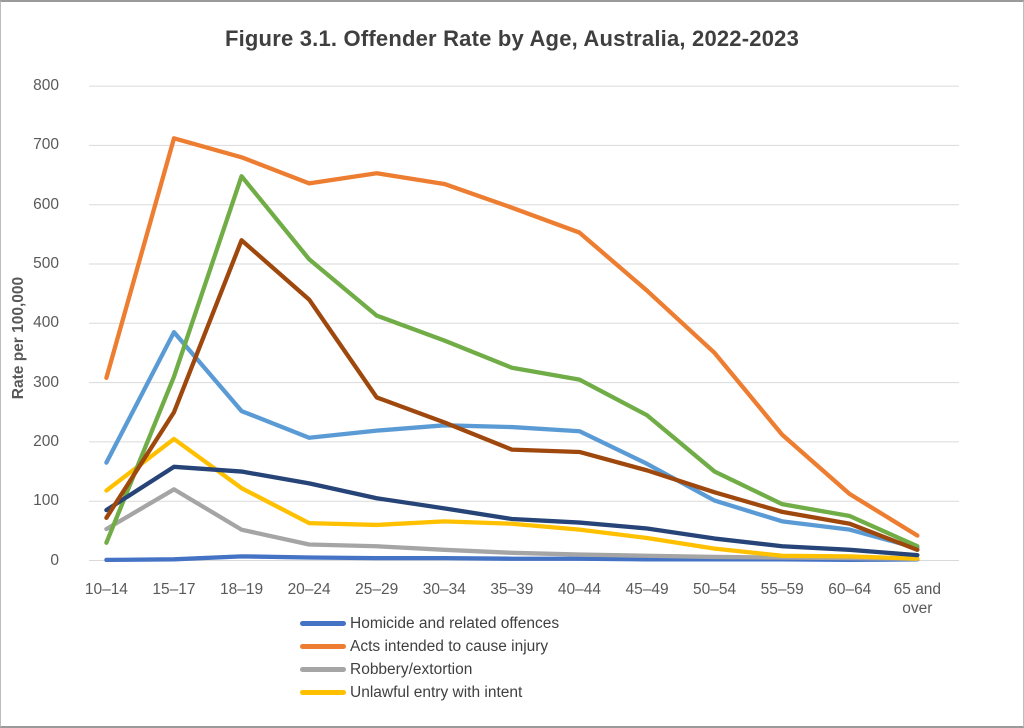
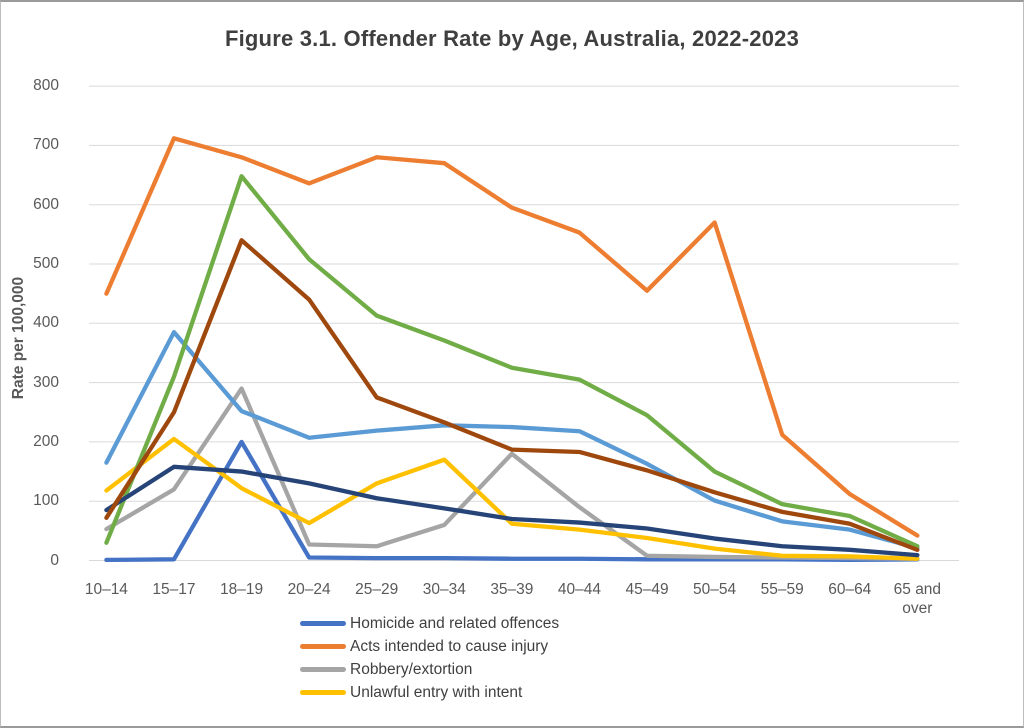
Acts intended to cause injury/10–14: 310 -> 450
Homicide and related offences/18–19: 10 -> 200
Robbery/extortion/18–19: 50 -> 290
Acts intended to cause injury/25–29: 650 -> 680
Unlawful entry with intent/25–29: 60 -> 130
Acts intended to cause injury/30–34: 640 -> 670
Robbery/extortion/30–34: 20 -> 60
Unlawful entry with intent/30–34: 70 -> 170
Robbery/extortion/35–39: 10 -> 180
Robbery/extortion/40–44: 10 -> 90
Acts intended to cause injury/50–54: 350 -> 570
